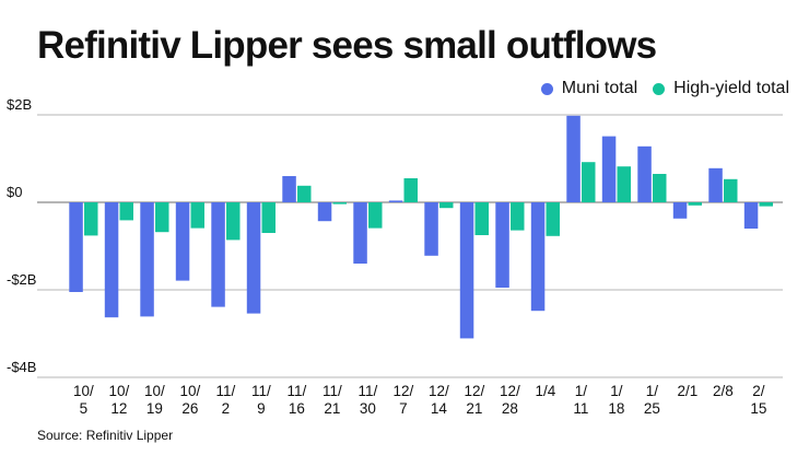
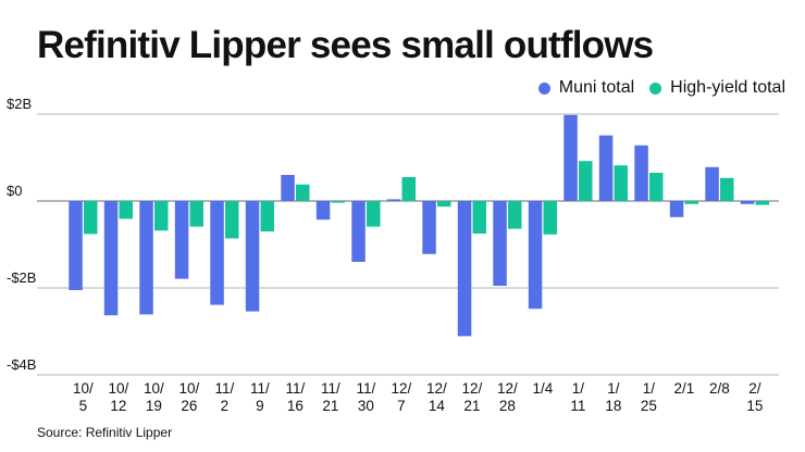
Muni total/2/15: -$0.6B -> -$0.1B
